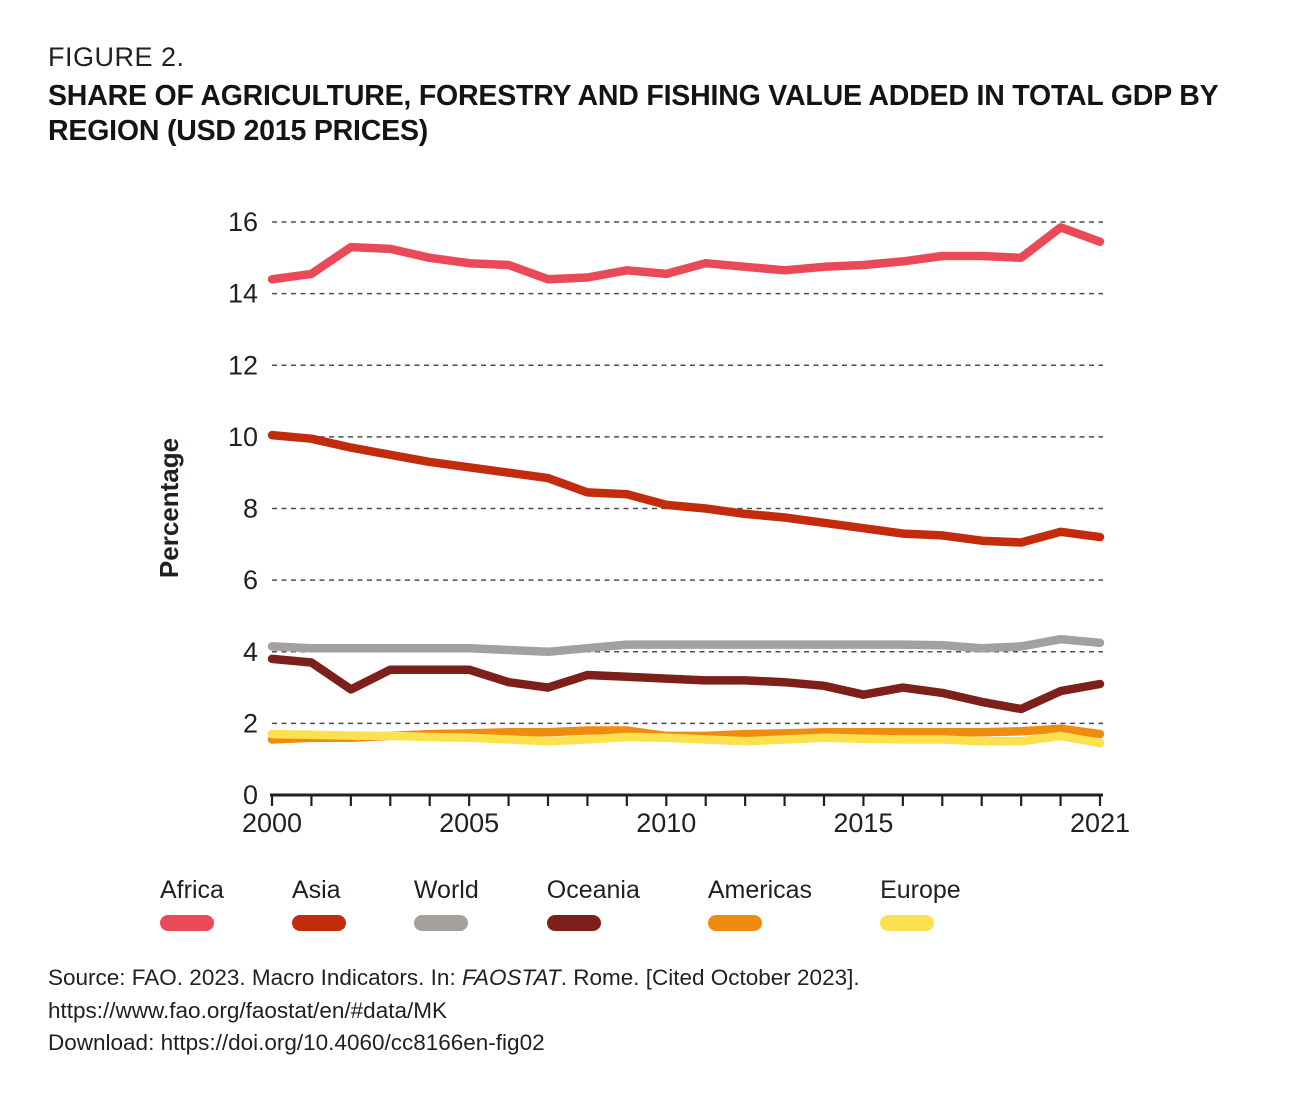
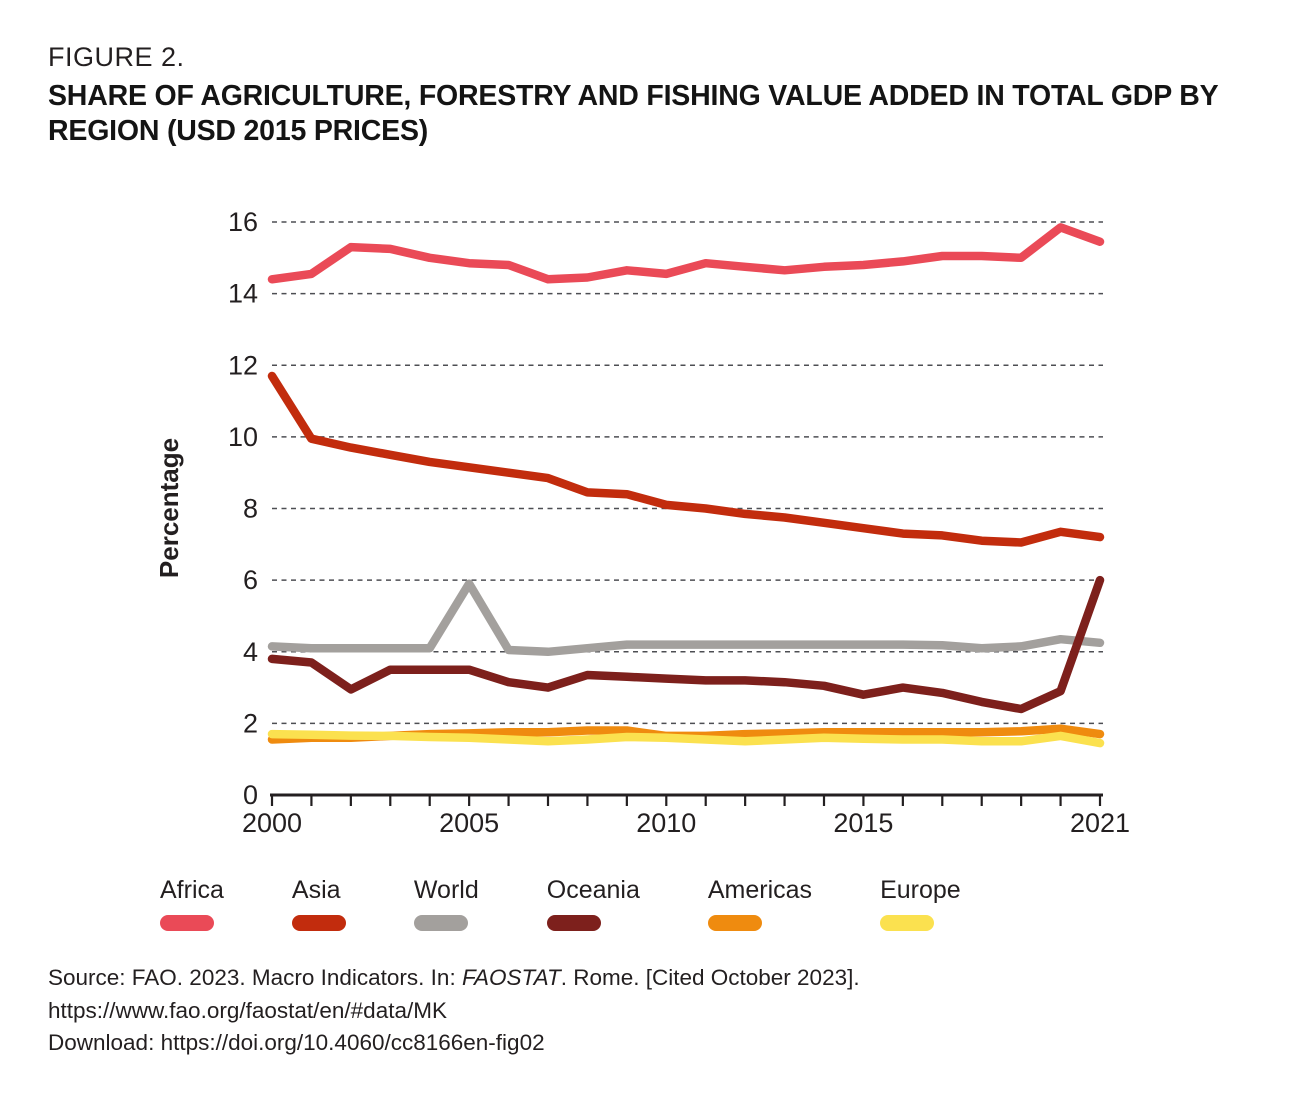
Asia/2000: 10.1 -> 11.7
World/2005: 4.1 -> 5.9
Oceania/2021: 3.1 -> 6.0
